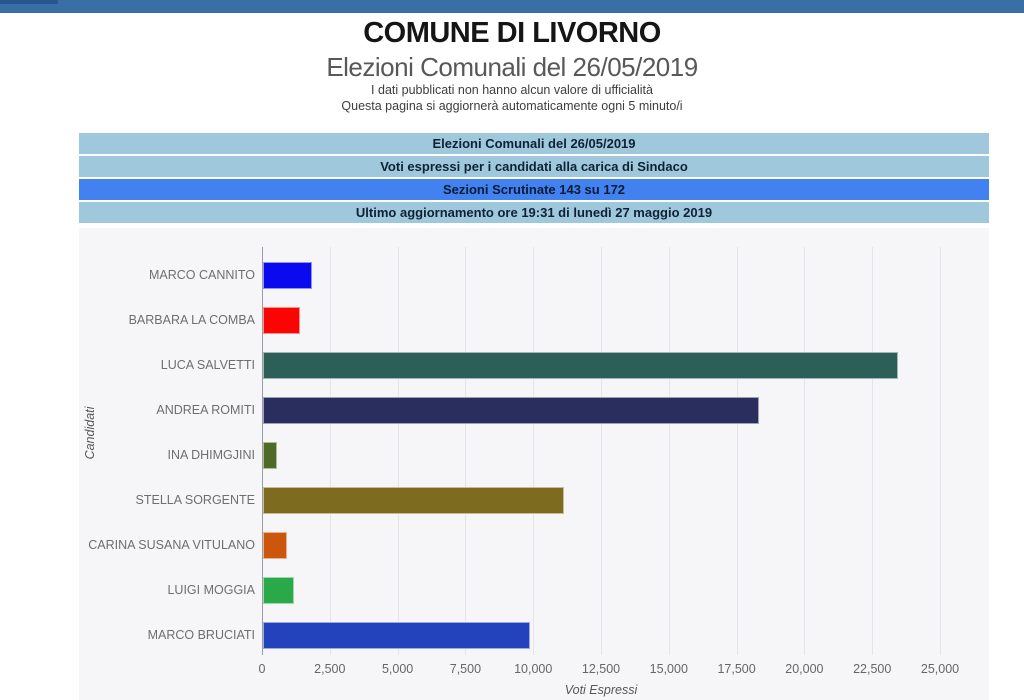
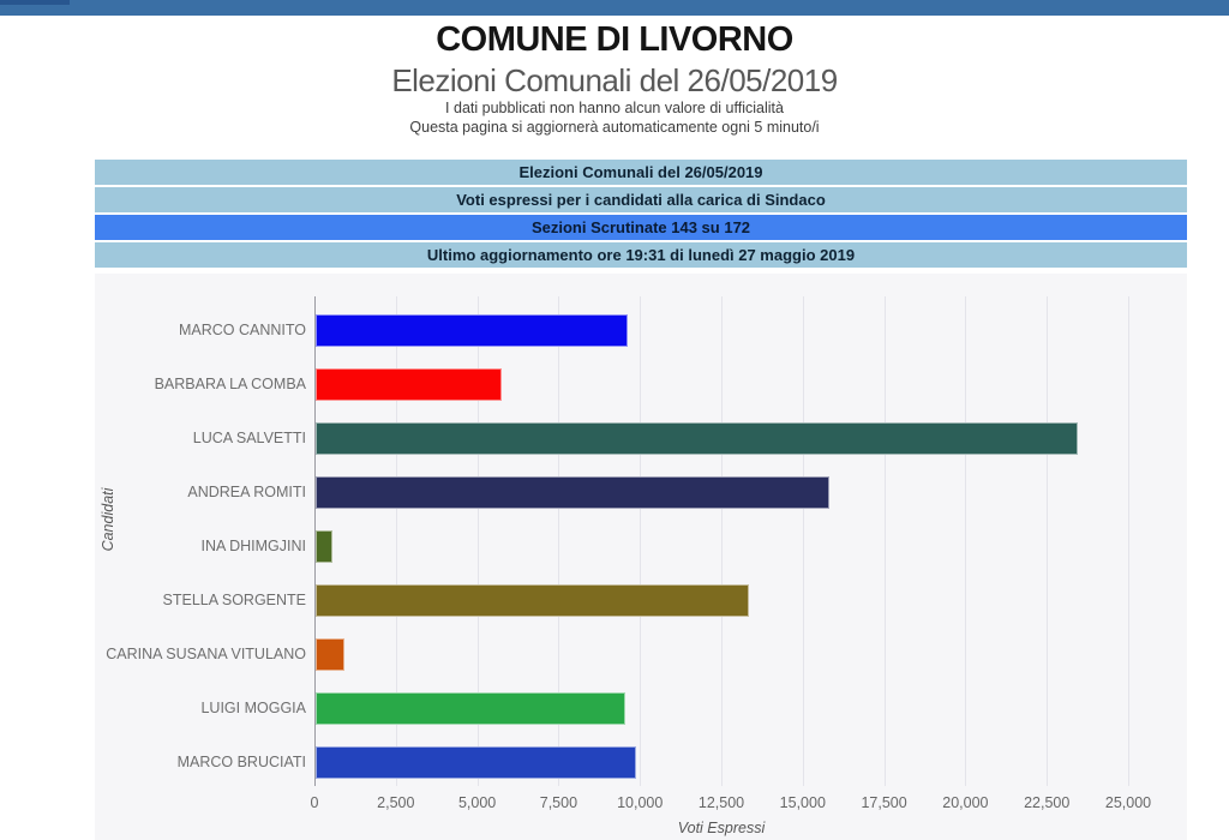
MARCO CANNITO: 1800 -> 9600
BARBARA LA COMBA: 1400 -> 5700
ANDREA ROMITI: 18300 -> 15800
STELLA SORGENTE: 11100 -> 13300
LUIGI MOGGIA: 1200 -> 9500
